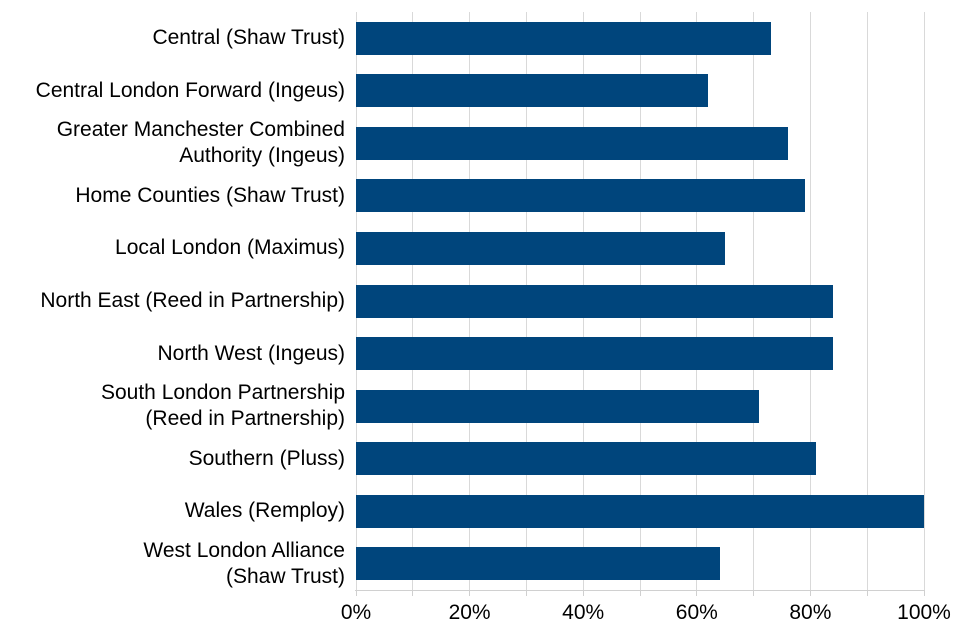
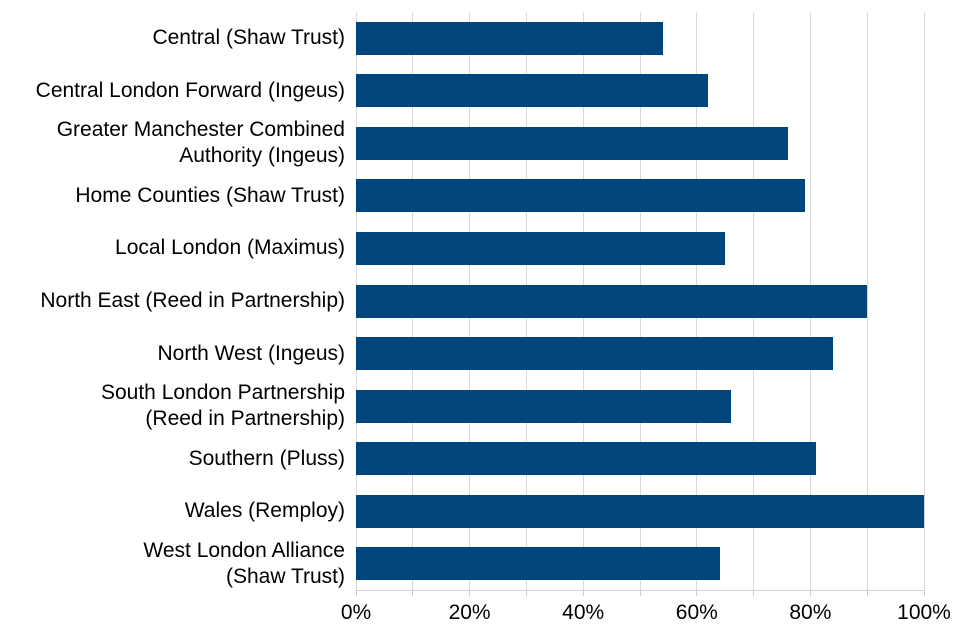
Central (Shaw Trust): 73% -> 54%
North East (Reed in Partnership): 84% -> 90%
South London Partnership (Reed in Partnership): 71% -> 66%
